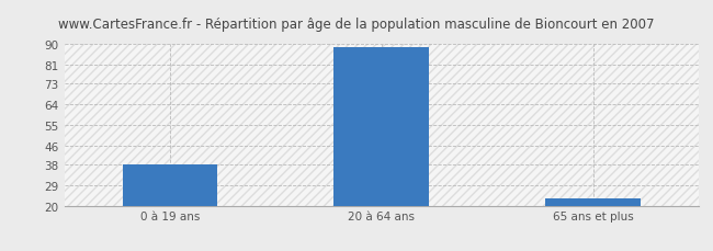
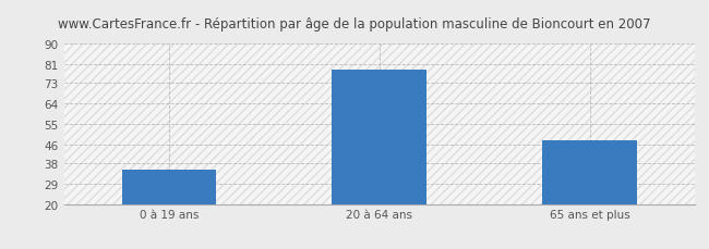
0 à 19 ans: 38 -> 35
20 à 64 ans: 89 -> 79
65 ans et plus: 23 -> 48
